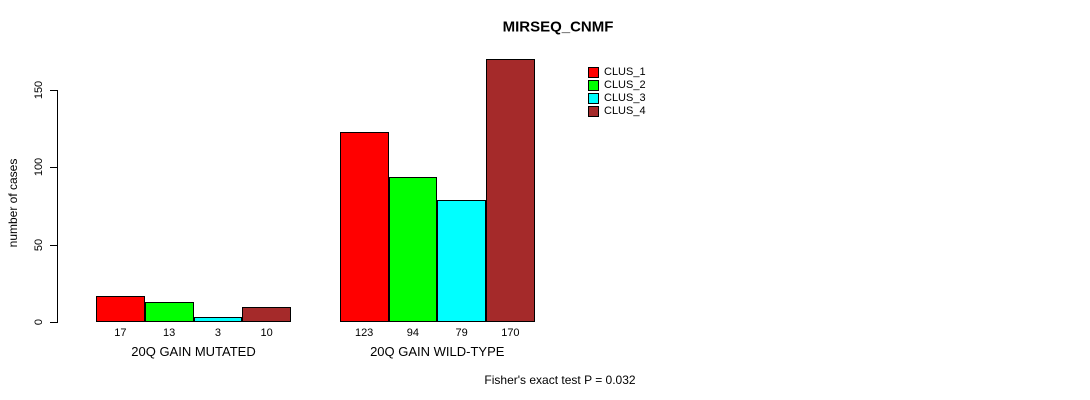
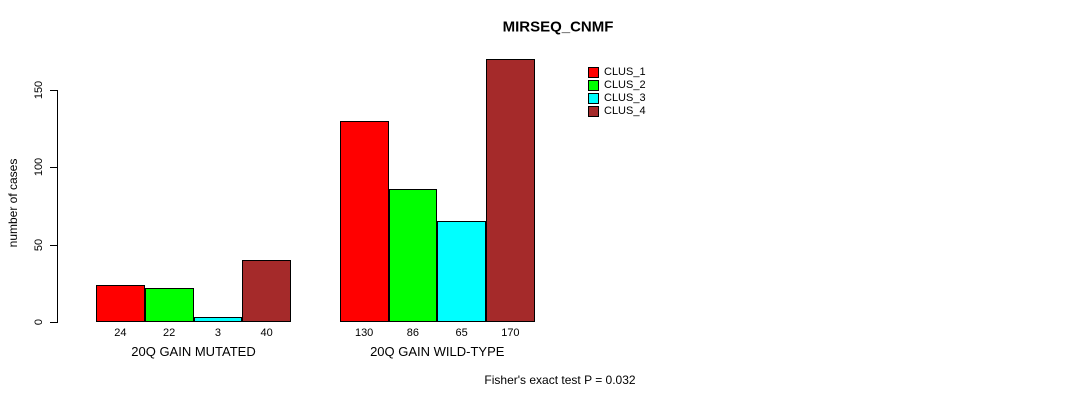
CLUS_1/20Q GAIN MUTATED: 17 -> 24
CLUS_2/20Q GAIN MUTATED: 13 -> 22
CLUS_4/20Q GAIN MUTATED: 10 -> 40
CLUS_1/20Q GAIN WILD-TYPE: 123 -> 130
CLUS_2/20Q GAIN WILD-TYPE: 94 -> 86
CLUS_3/20Q GAIN WILD-TYPE: 79 -> 65
